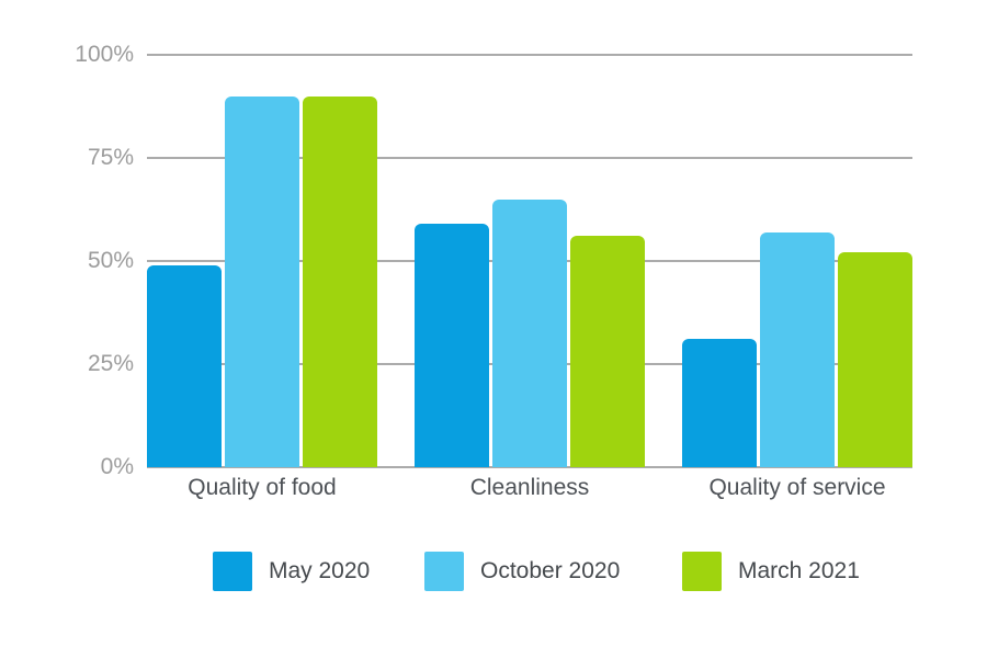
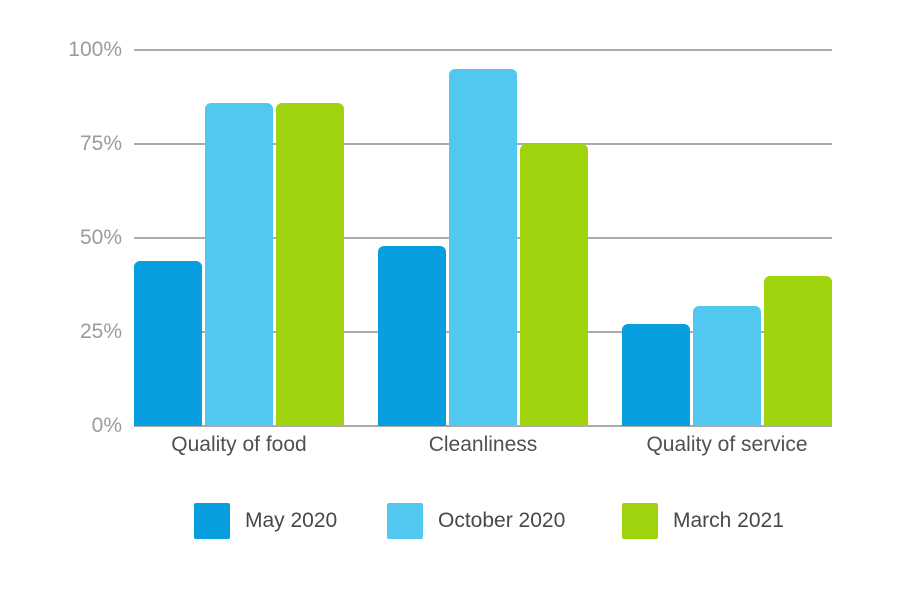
May 2020/Quality of food: 49% -> 44%
October 2020/Quality of food: 90% -> 86%
March 2021/Quality of food: 90% -> 86%
May 2020/Cleanliness: 59% -> 48%
October 2020/Cleanliness: 65% -> 95%
March 2021/Cleanliness: 56% -> 75%
May 2020/Quality of service: 31% -> 27%
October 2020/Quality of service: 57% -> 32%
March 2021/Quality of service: 52% -> 40%
